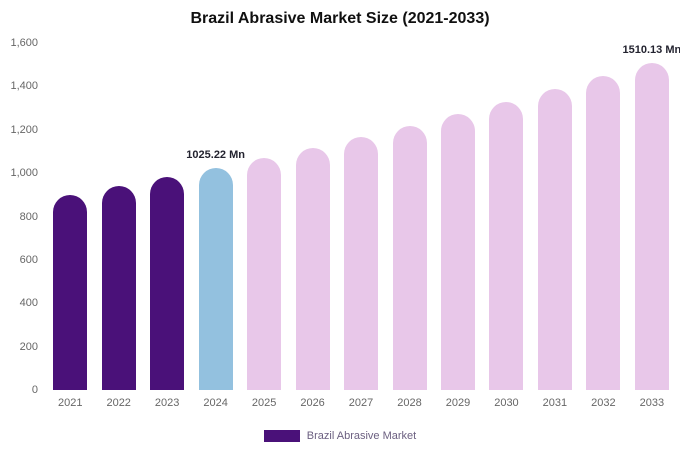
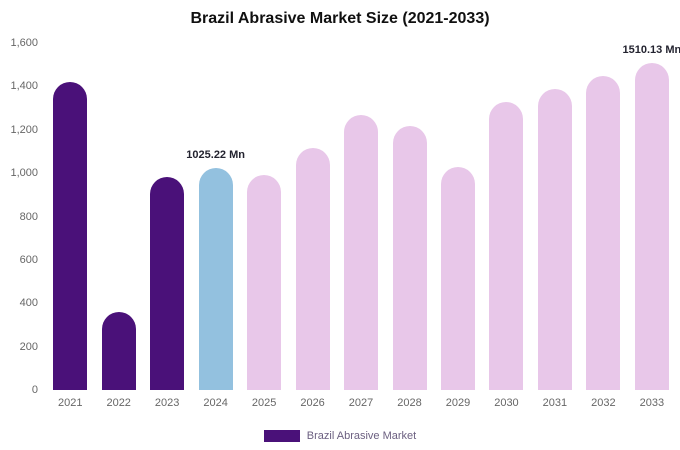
2021: 900 -> 1420
2022: 940 -> 360
2025: 1070 -> 990
2027: 1170 -> 1270
2029: 1270 -> 1030
